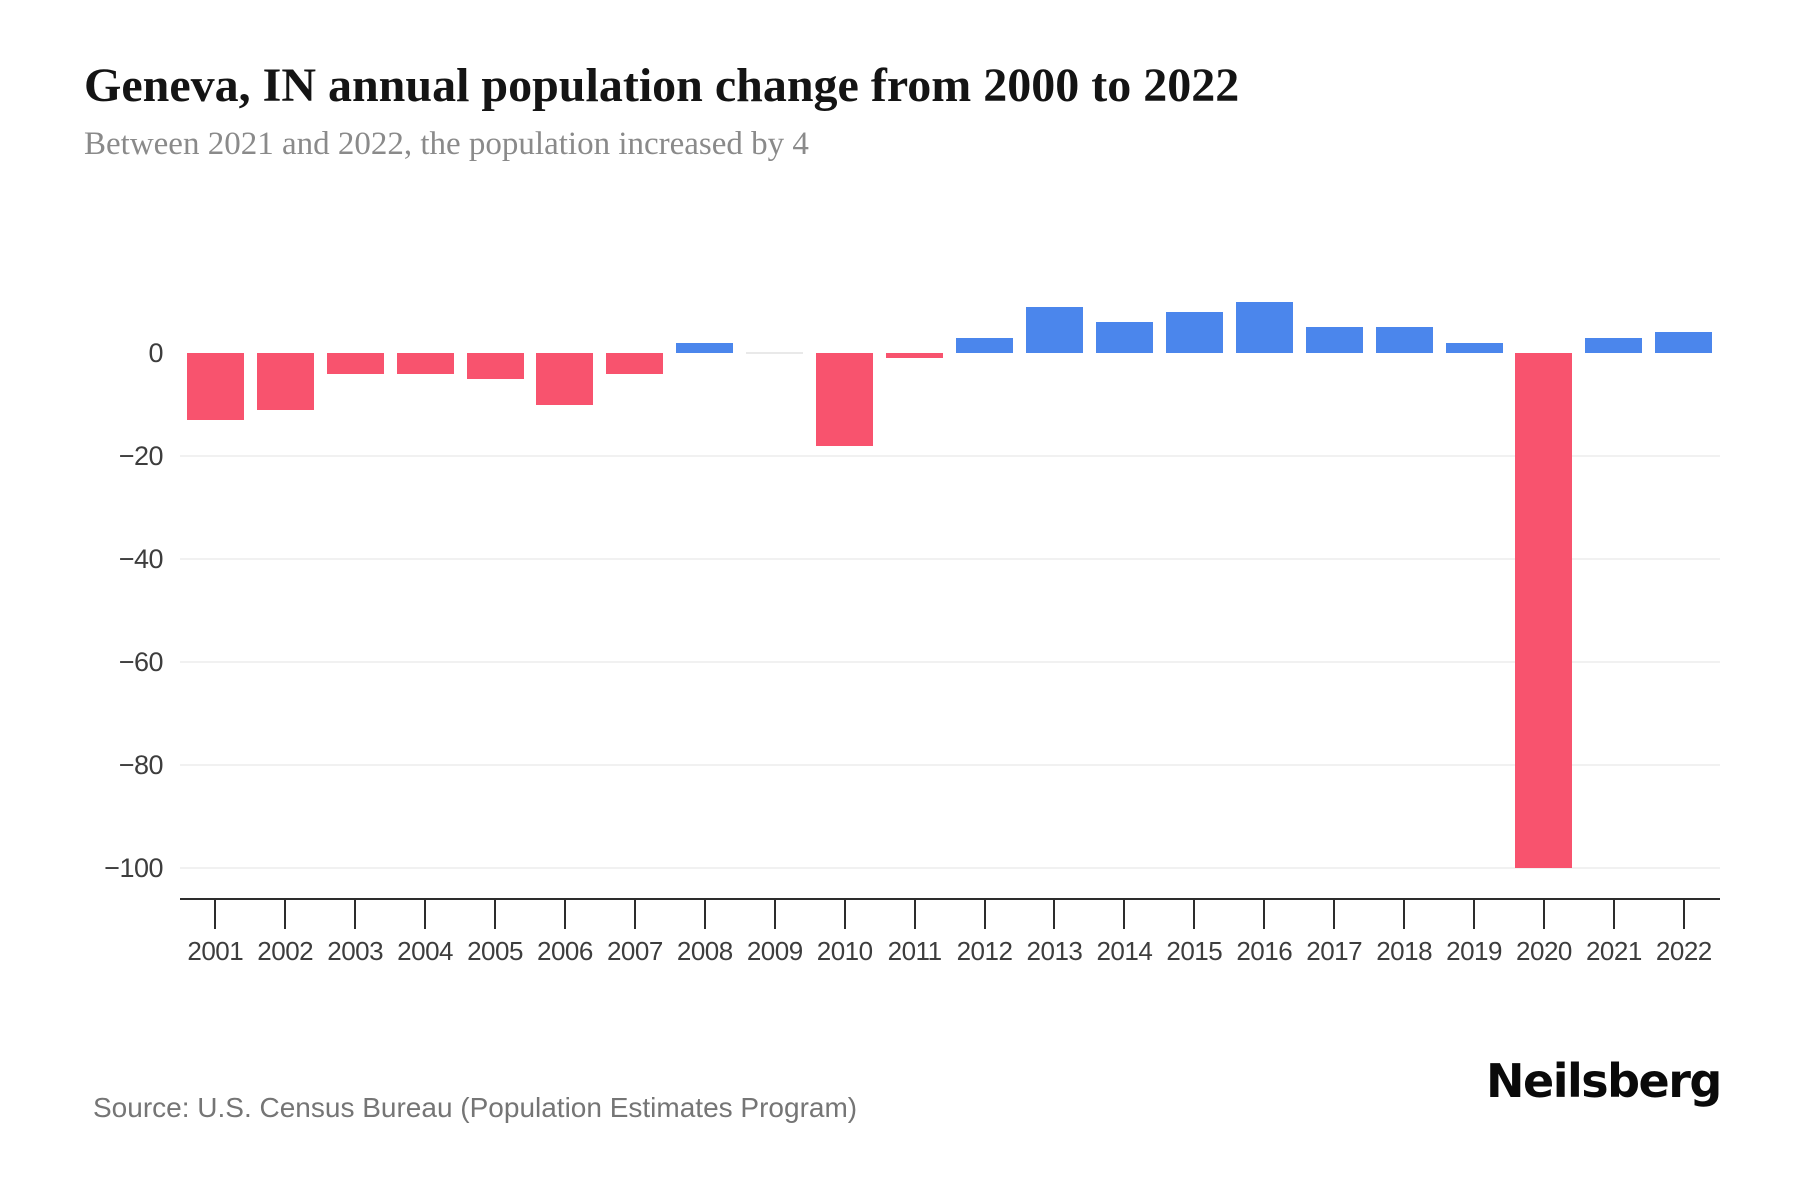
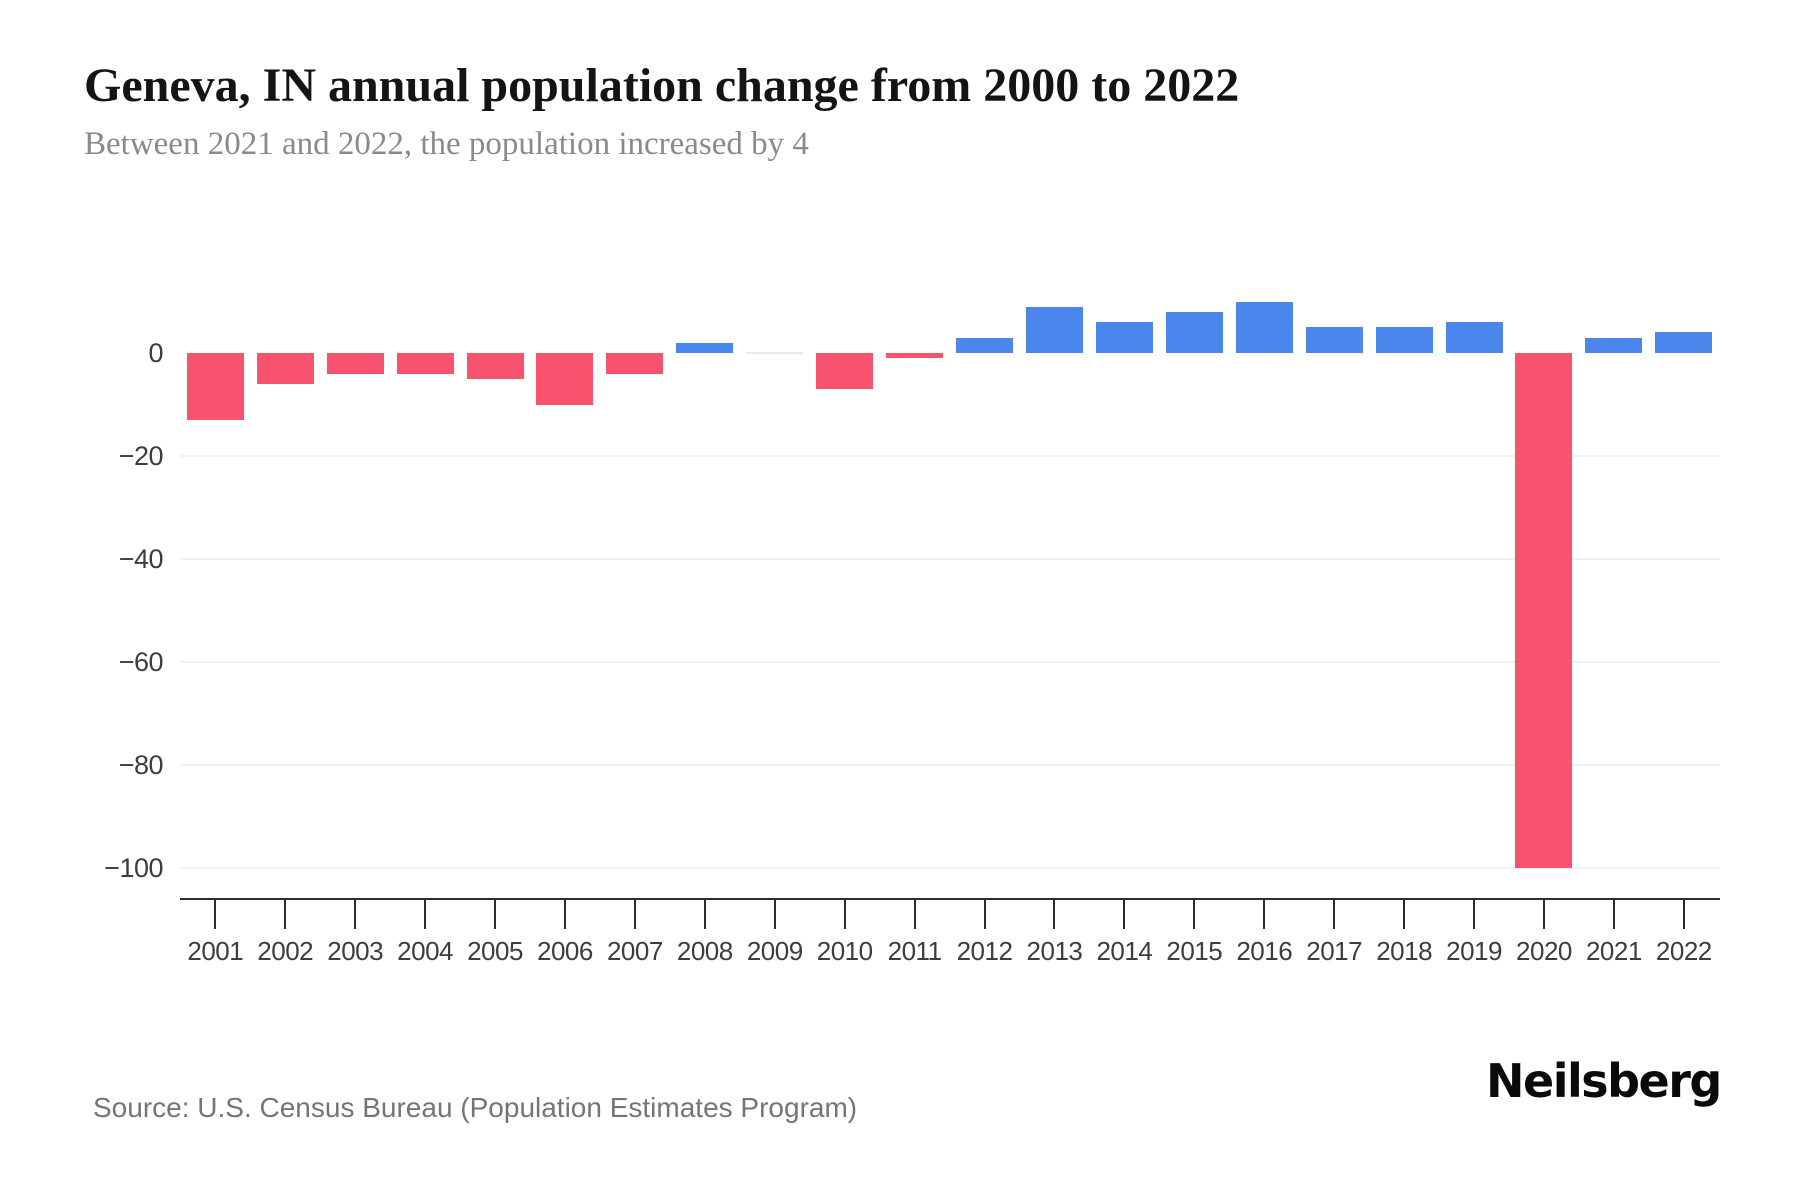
2002: -11 -> -6
2010: -18 -> -7
2019: 2 -> 6
